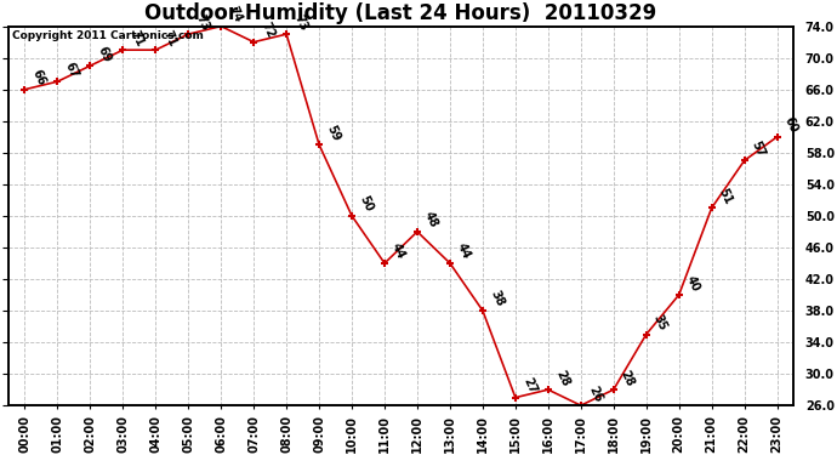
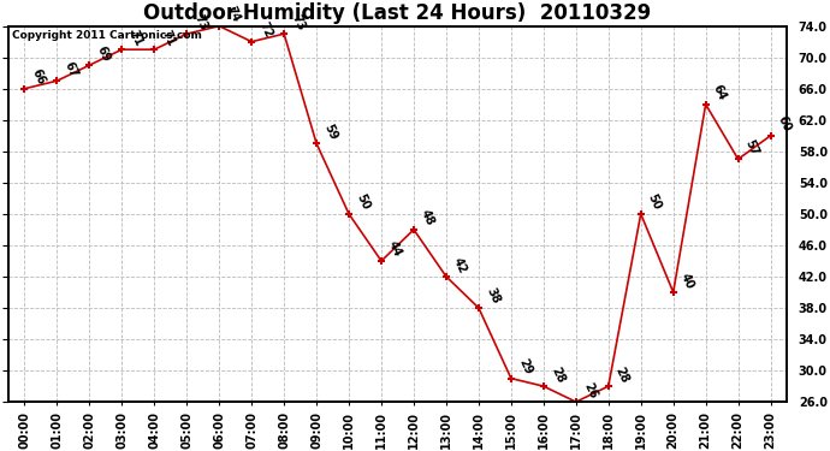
13:00: 44 -> 42
15:00: 27 -> 29
19:00: 35 -> 50
21:00: 51 -> 64
